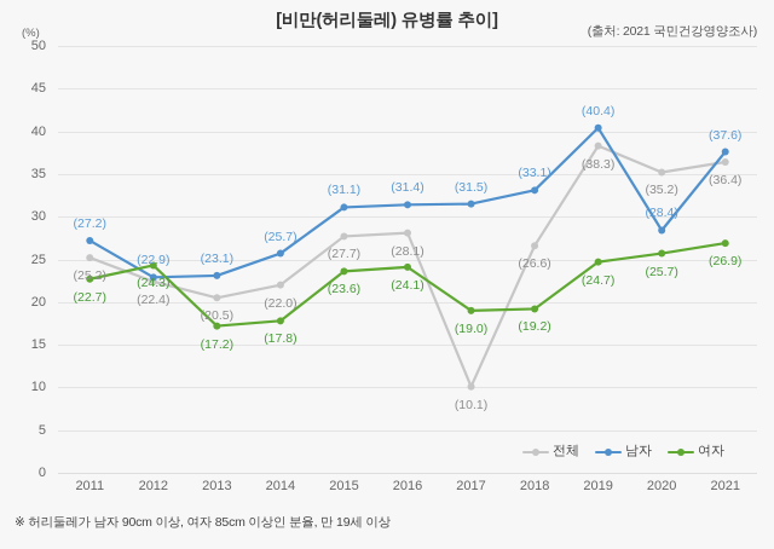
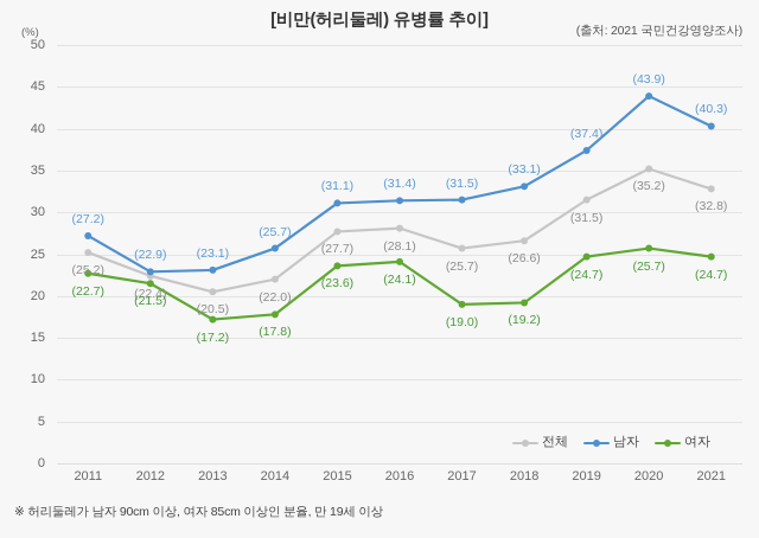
여자/2012: 24.3 -> 21.5
전체/2017: 10.1 -> 25.7
전체/2019: 38.3 -> 31.5
남자/2019: 40.4 -> 37.4
남자/2020: 28.4 -> 43.9
전체/2021: 36.4 -> 32.8
남자/2021: 37.6 -> 40.3
여자/2021: 26.9 -> 24.7
